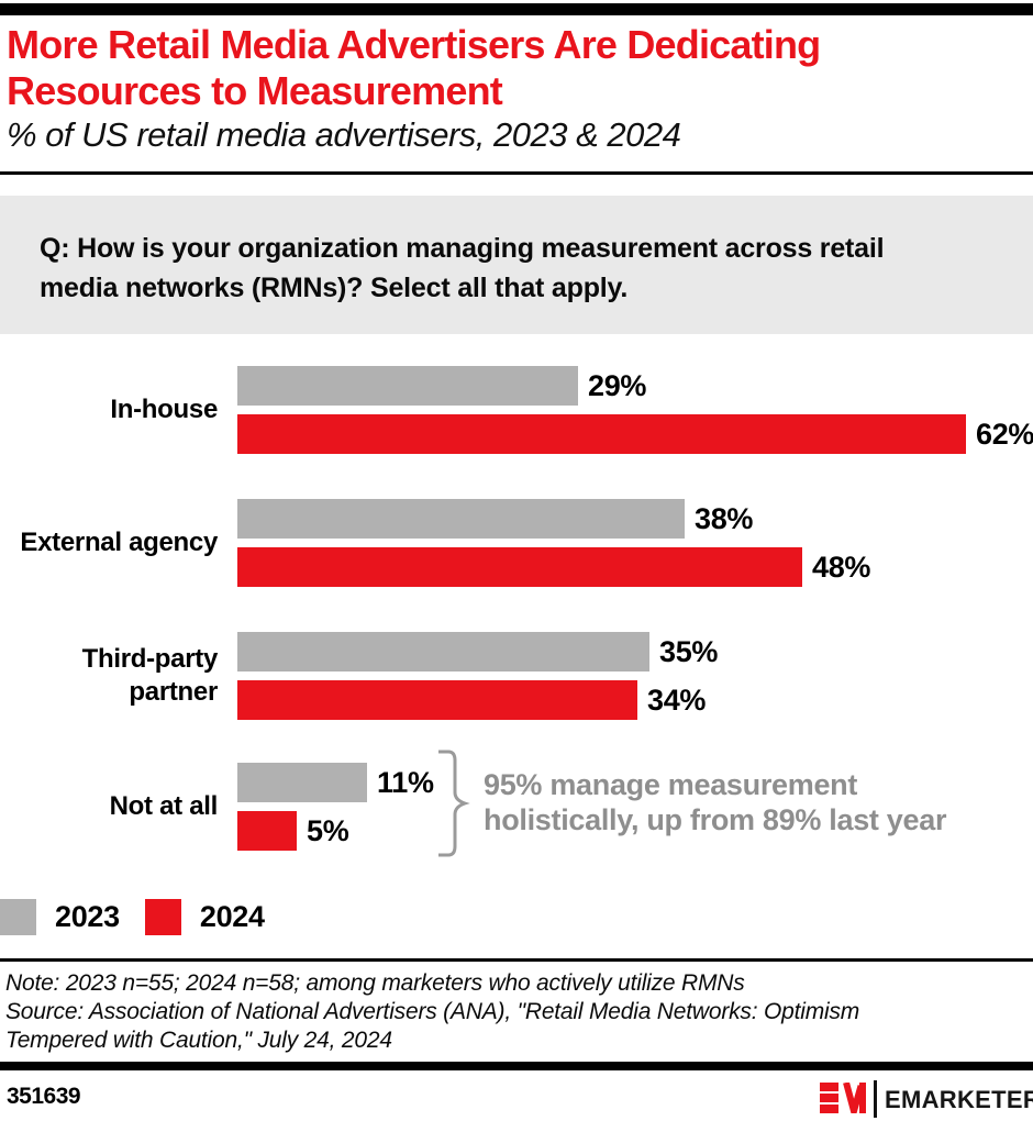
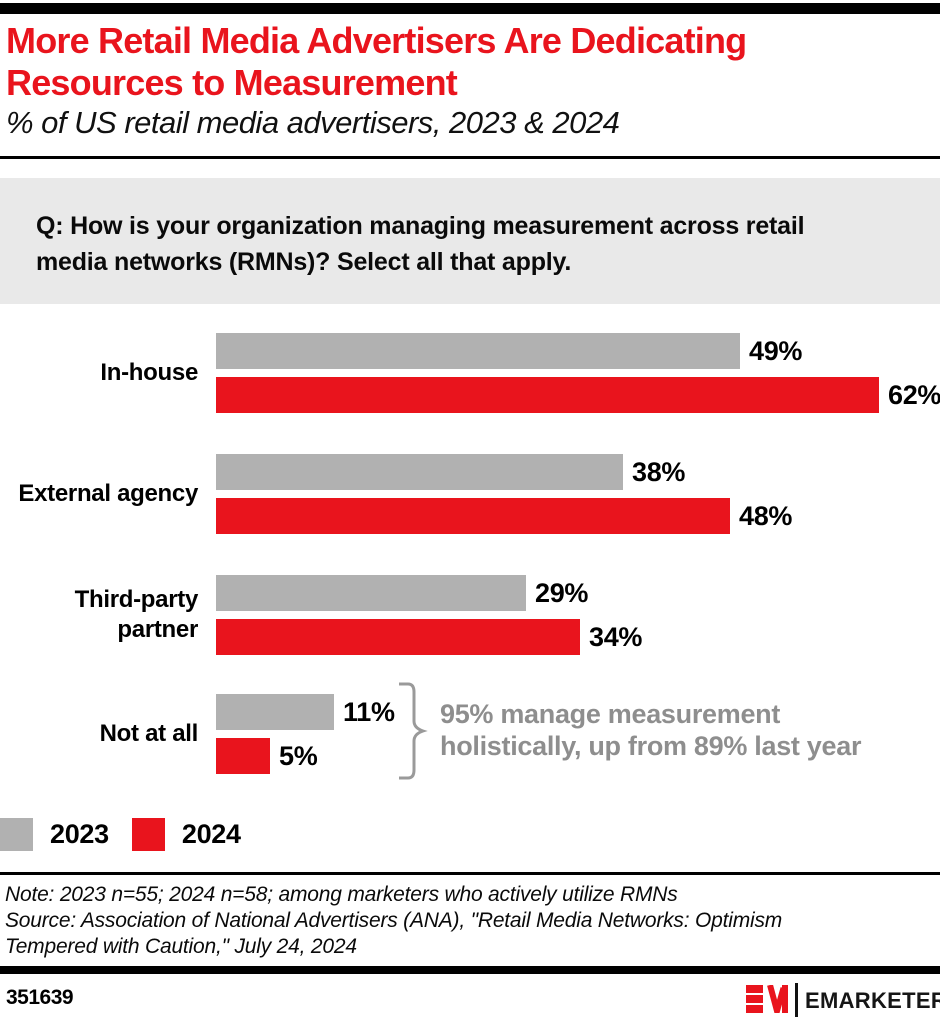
2023/In-house: 29% -> 49%
2023/Third-party partner: 35% -> 29%
